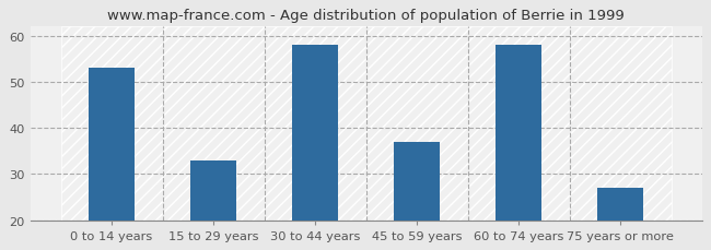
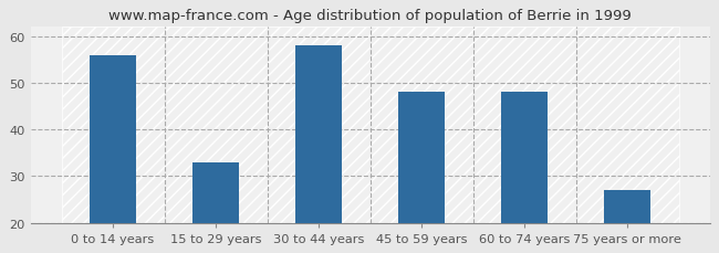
0 to 14 years: 53 -> 56
45 to 59 years: 37 -> 48
60 to 74 years: 58 -> 48
